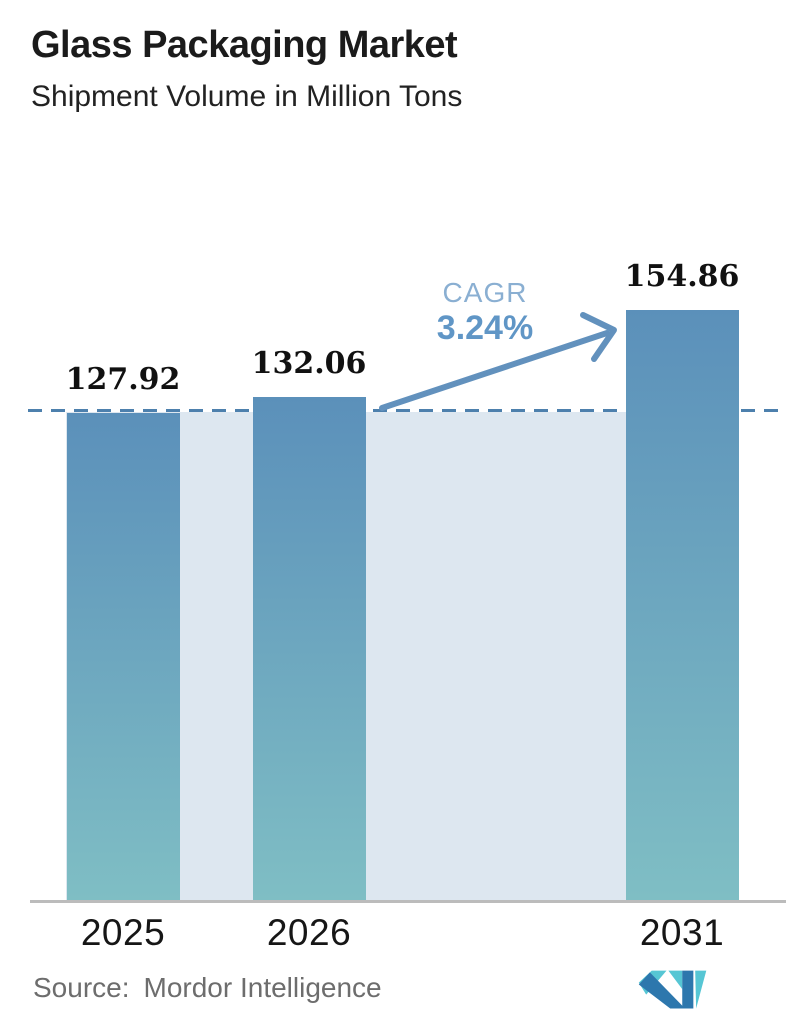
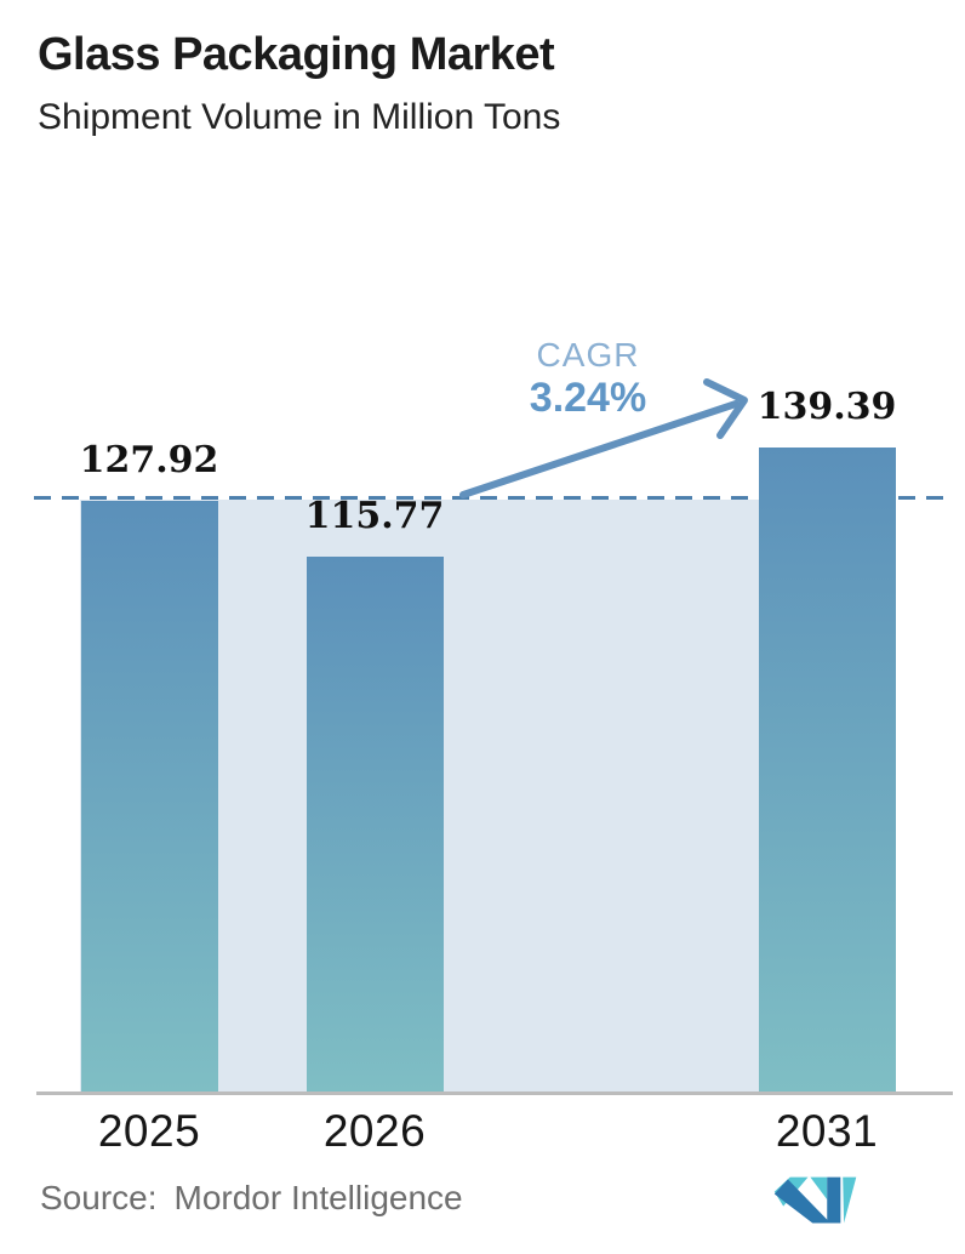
2026: 132.06 -> 115.77
2031: 154.86 -> 139.39
